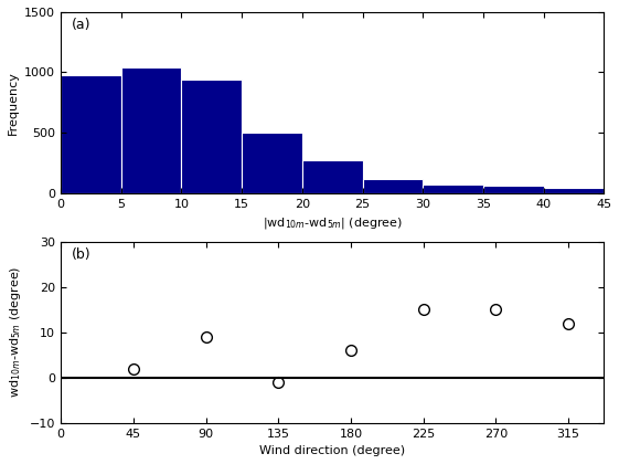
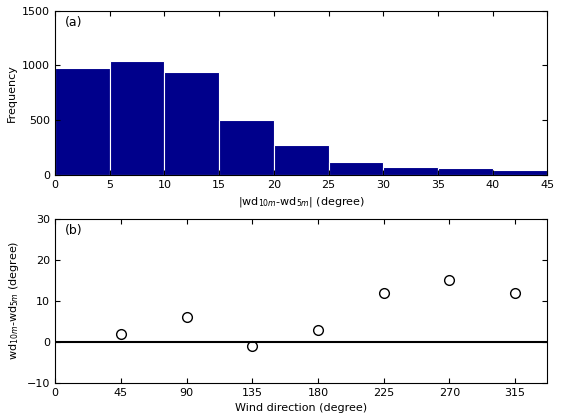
90: 9 -> 6
180: 6 -> 3
225: 15 -> 12
